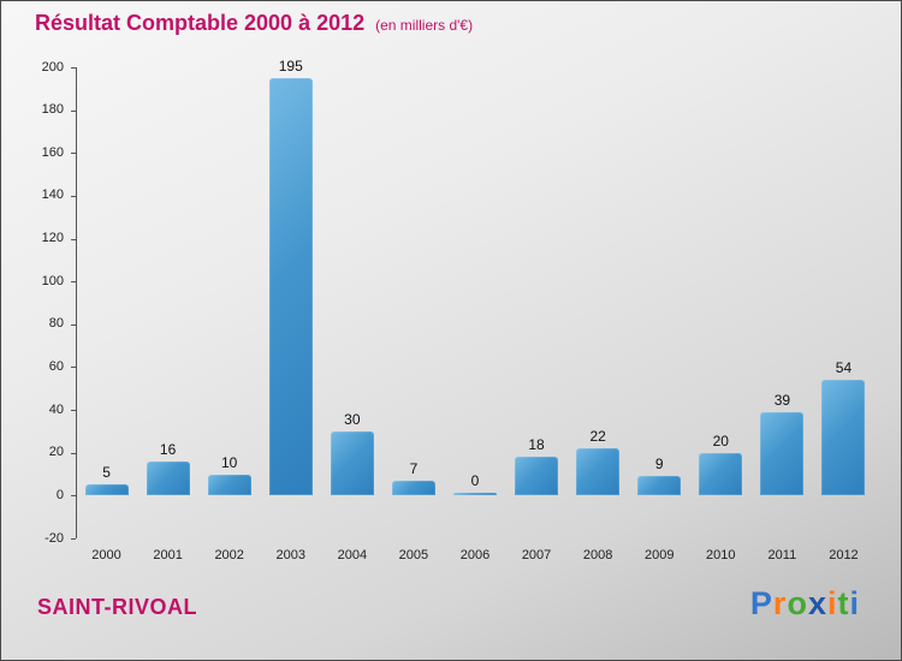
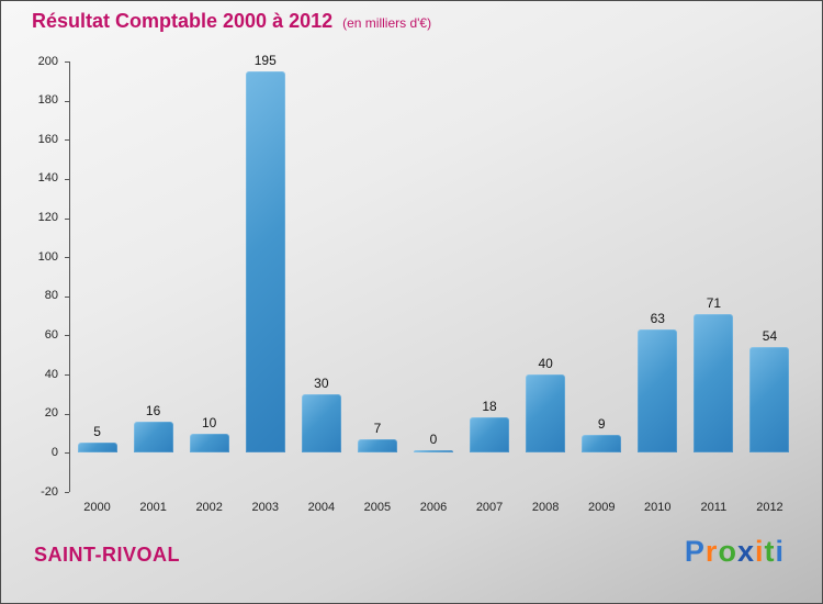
2008: 22 -> 40
2010: 20 -> 63
2011: 39 -> 71
